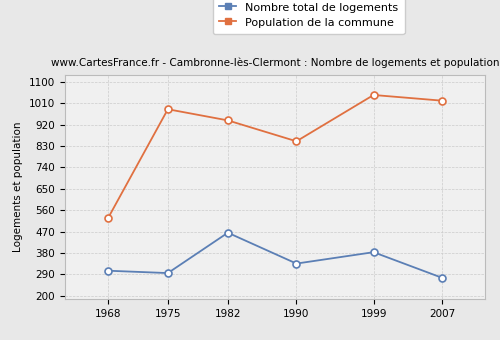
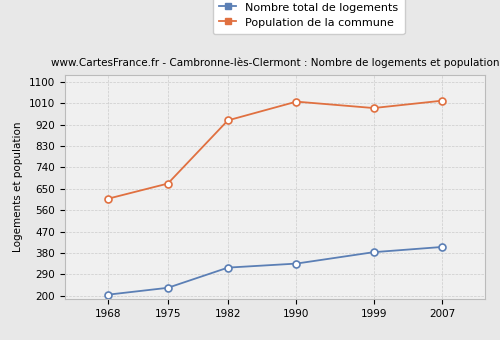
Nombre total de logements/1968: 305 -> 204
Population de la commune/1968: 525 -> 608
Nombre total de logements/1975: 295 -> 233
Population de la commune/1975: 985 -> 672
Nombre total de logements/1982: 465 -> 318
Population de la commune/1990: 850 -> 1017
Population de la commune/1999: 1045 -> 990
Nombre total de logements/2007: 275 -> 405
